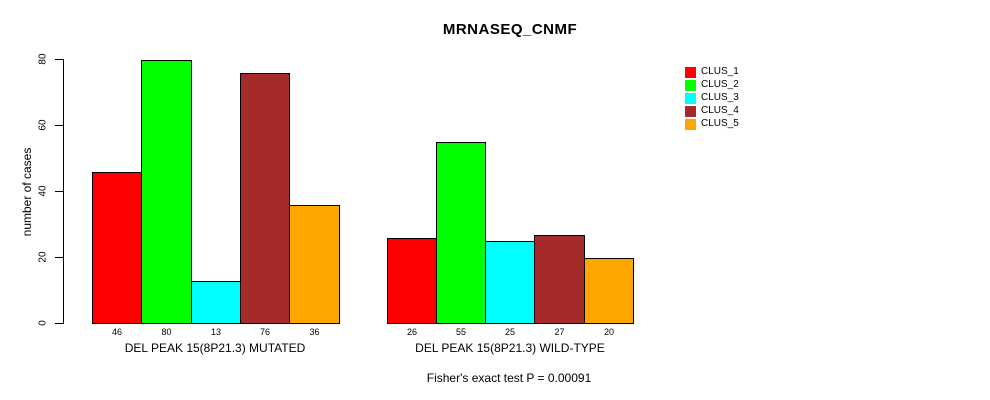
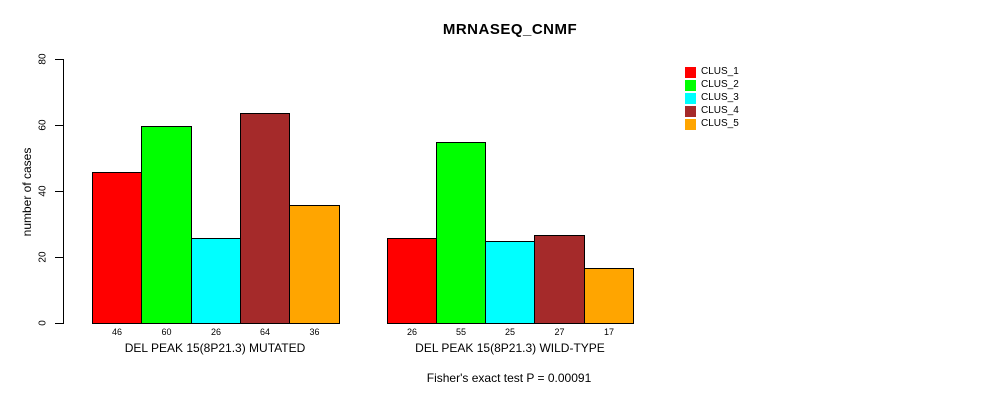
CLUS_2/DEL PEAK 15(8P21.3) MUTATED: 80 -> 60
CLUS_3/DEL PEAK 15(8P21.3) MUTATED: 13 -> 26
CLUS_4/DEL PEAK 15(8P21.3) MUTATED: 76 -> 64
CLUS_5/DEL PEAK 15(8P21.3) WILD-TYPE: 20 -> 17
